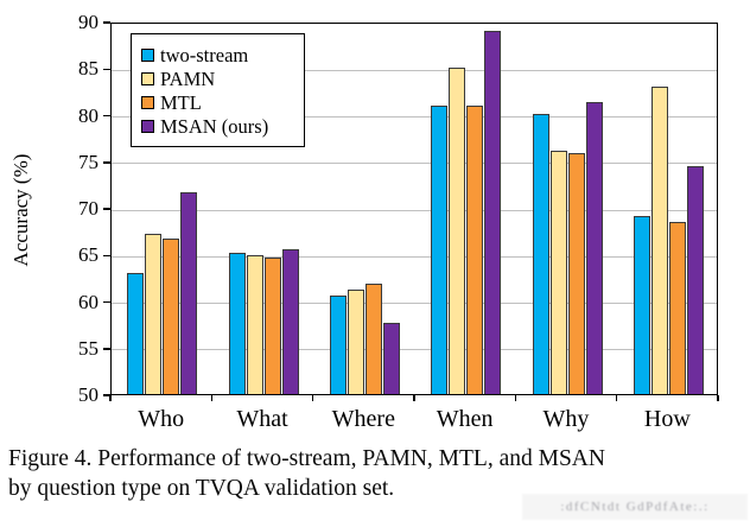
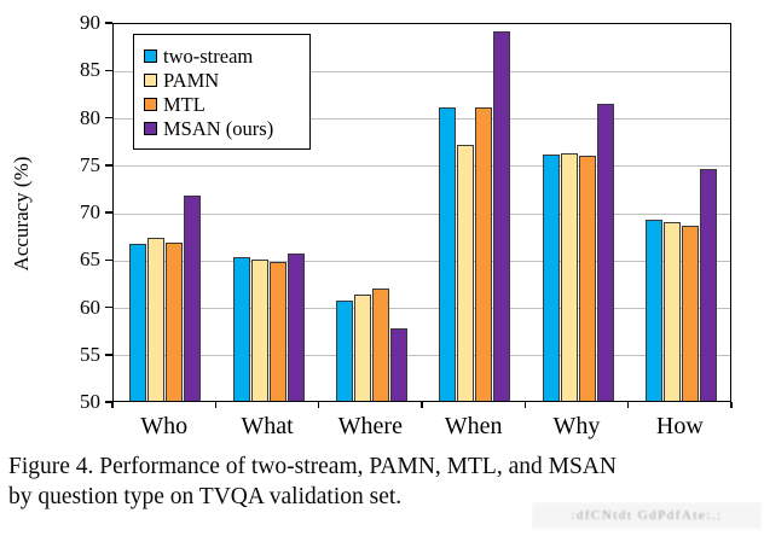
two-stream/Who: 63 -> 66
PAMN/When: 85 -> 77
two-stream/Why: 80 -> 76
PAMN/How: 83 -> 69
